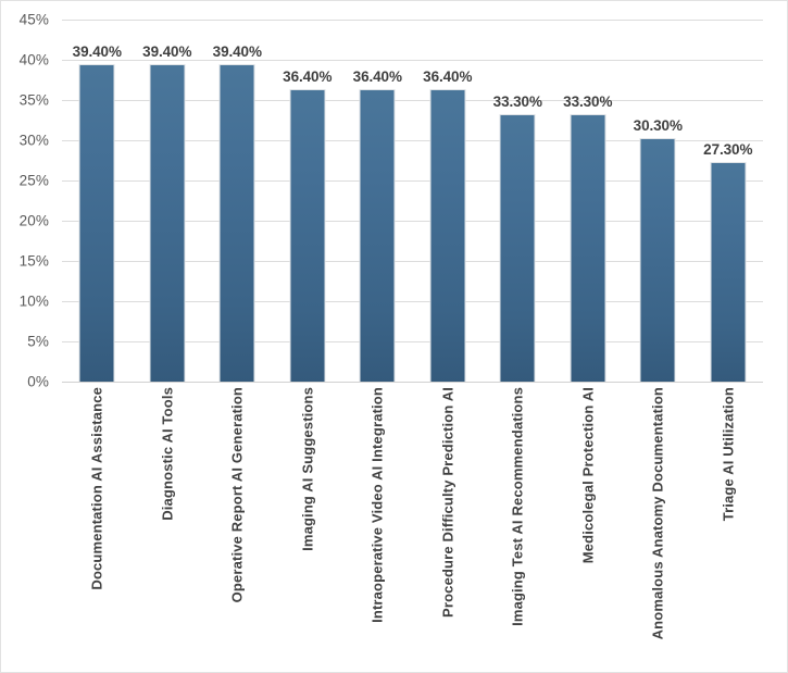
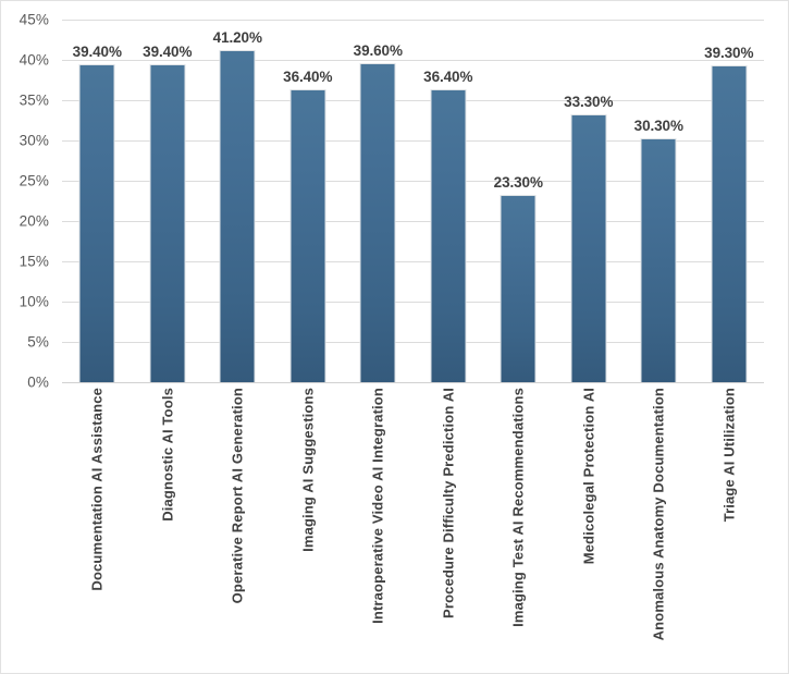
Operative Report AI Generation: 39.40% -> 41.20%
Intraoperative Video AI Integration: 36.40% -> 39.60%
Imaging Test AI Recommendations: 33.30% -> 23.30%
Triage AI Utilization: 27.30% -> 39.30%
